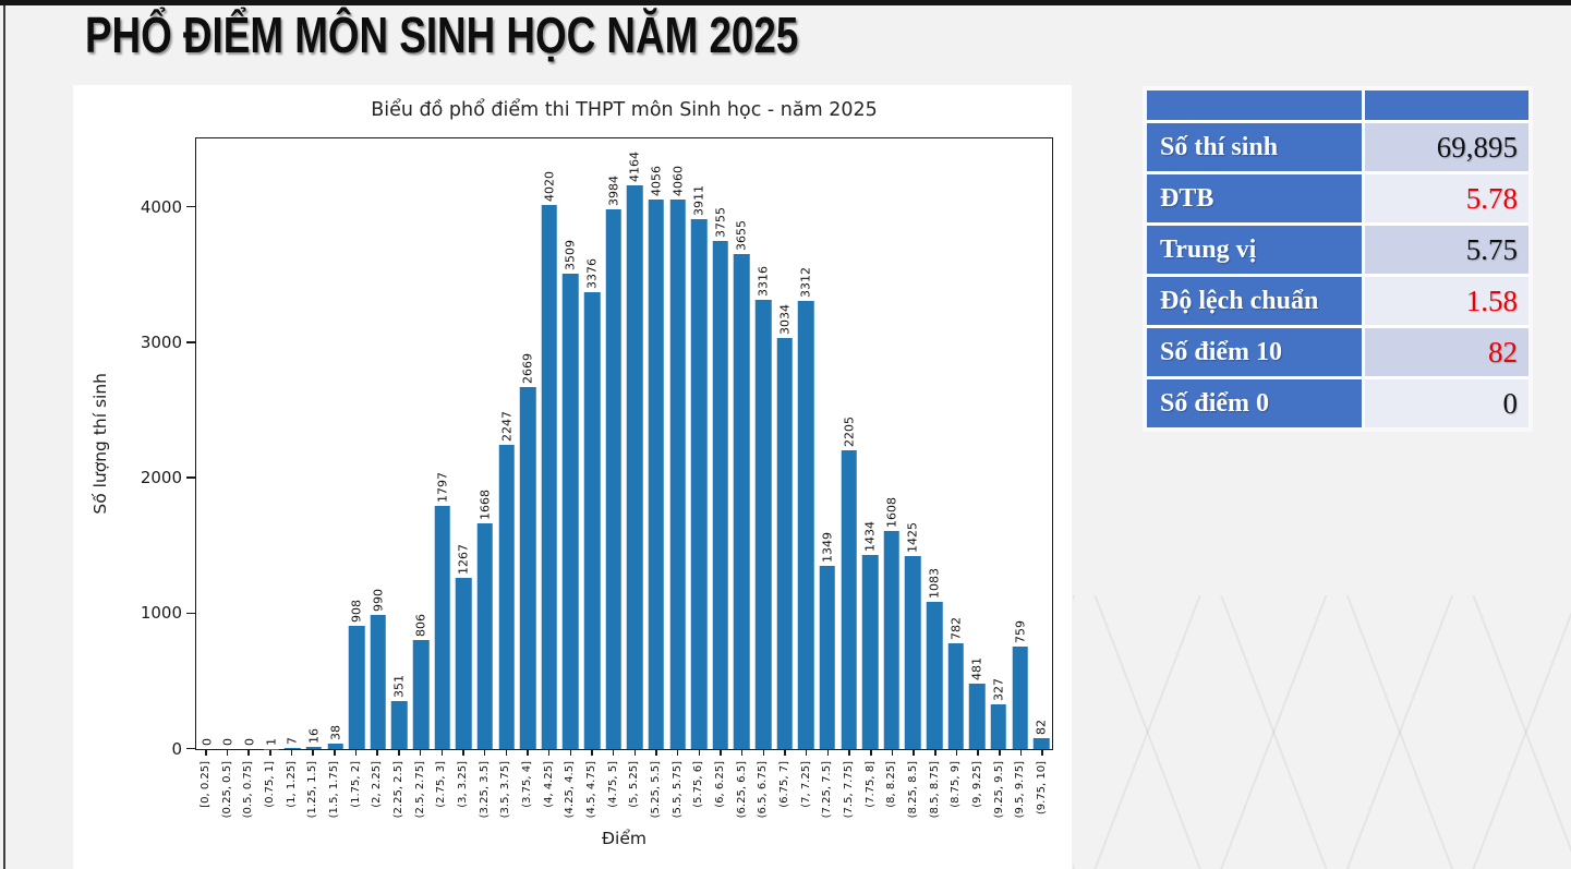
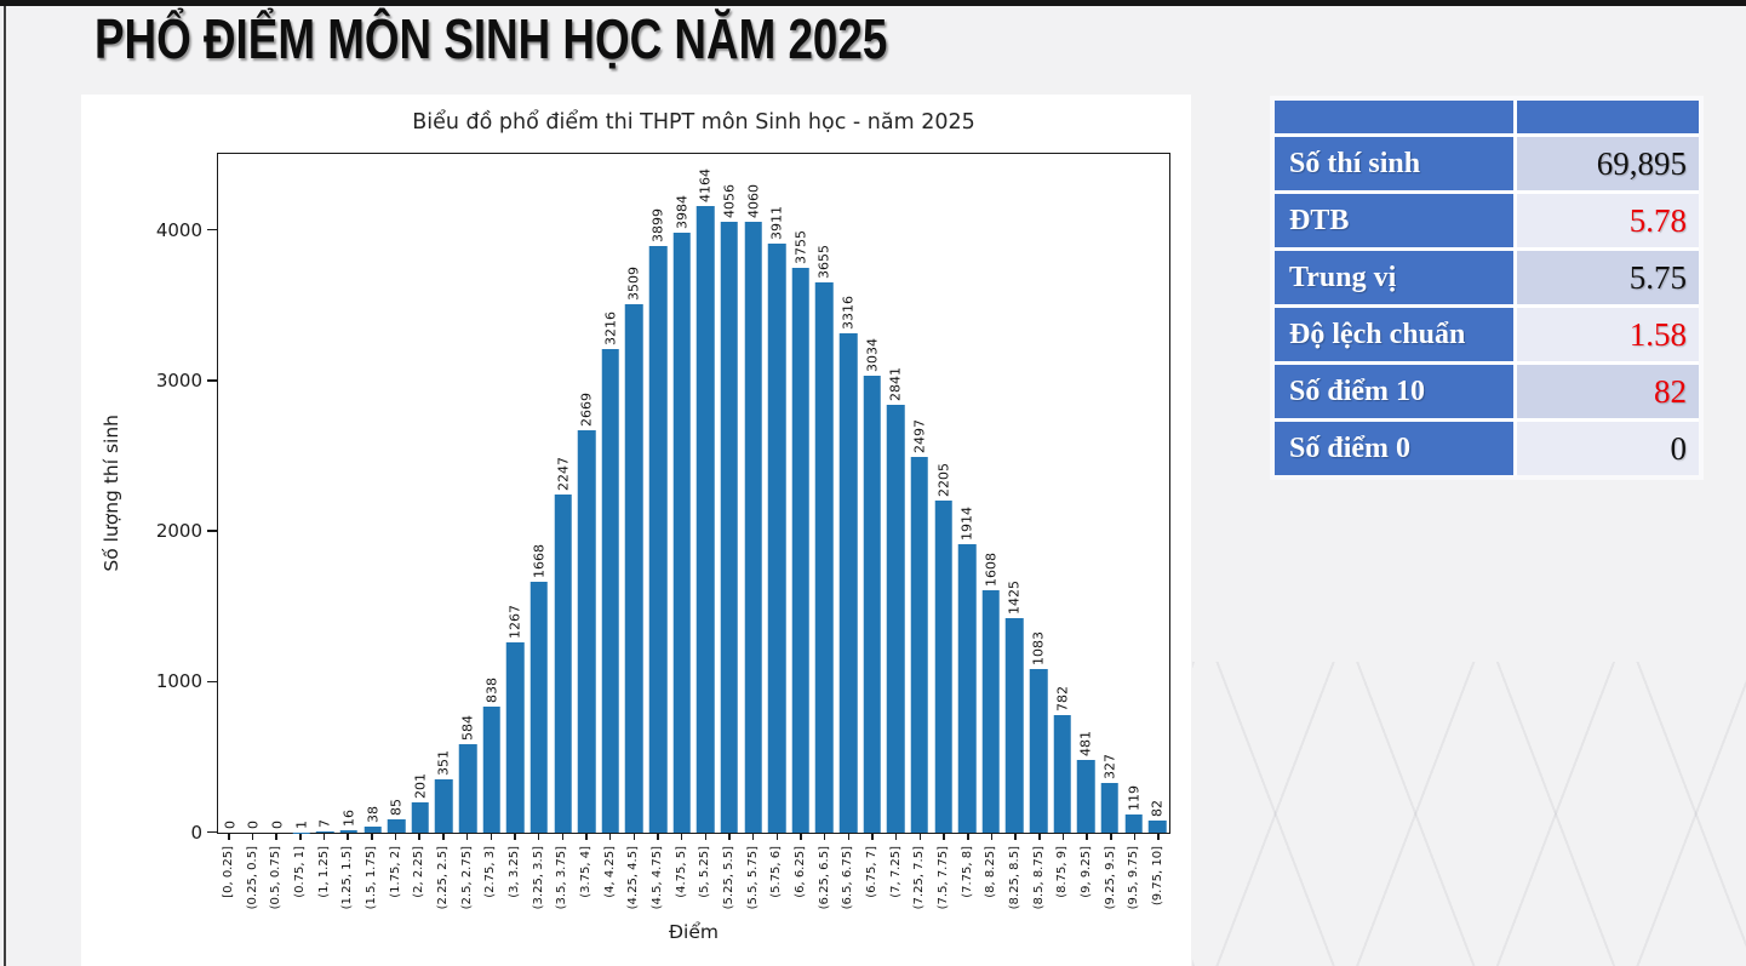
(1.75, 2]: 908 -> 85
(2, 2.25]: 990 -> 201
(2.5, 2.75]: 806 -> 584
(2.75, 3]: 1797 -> 838
(4, 4.25]: 4020 -> 3216
(4.5, 4.75]: 3376 -> 3899
(7, 7.25]: 3312 -> 2841
(7.25, 7.5]: 1349 -> 2497
(7.75, 8]: 1434 -> 1914
(9.5, 9.75]: 759 -> 119
